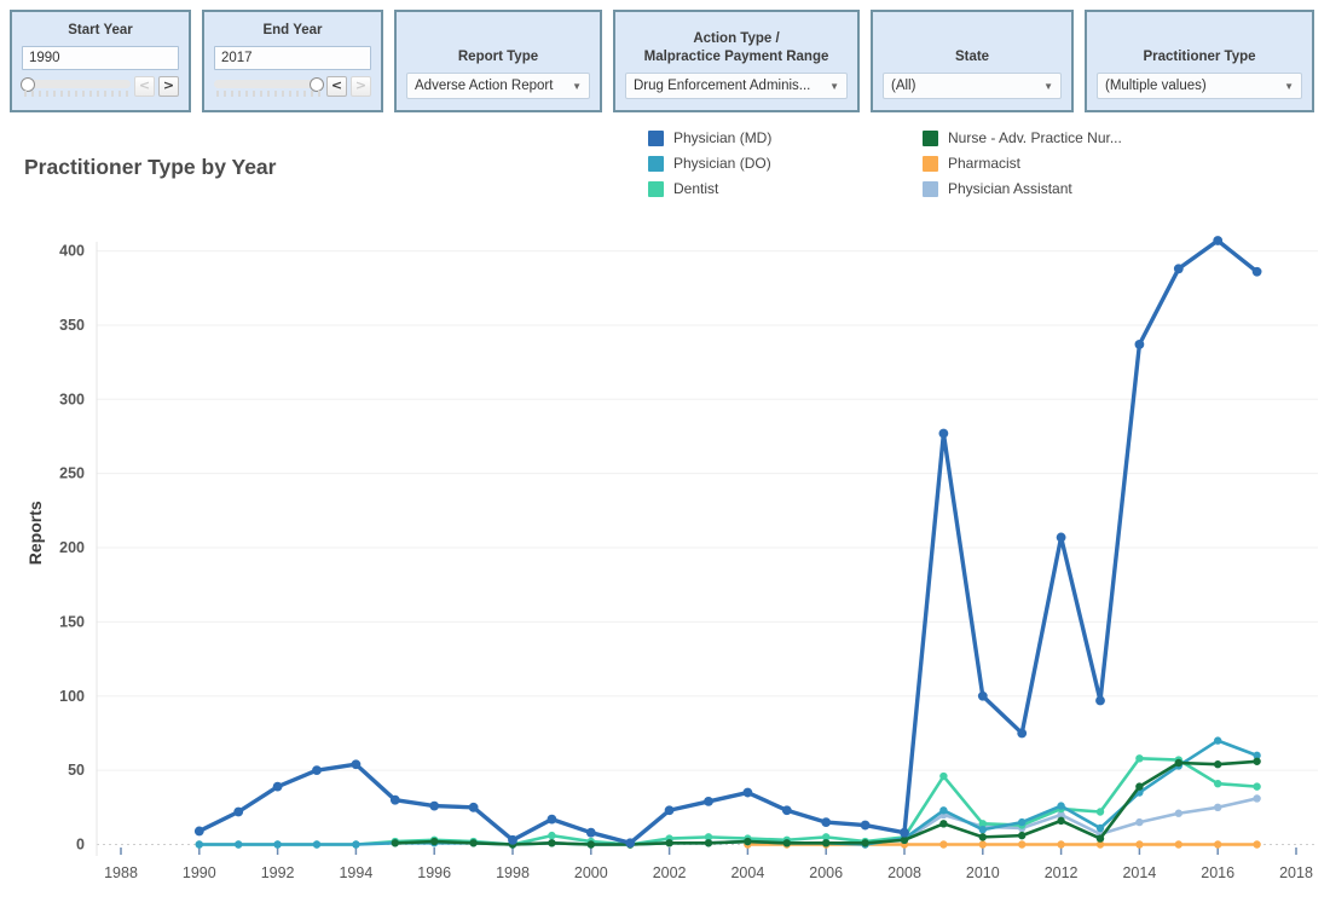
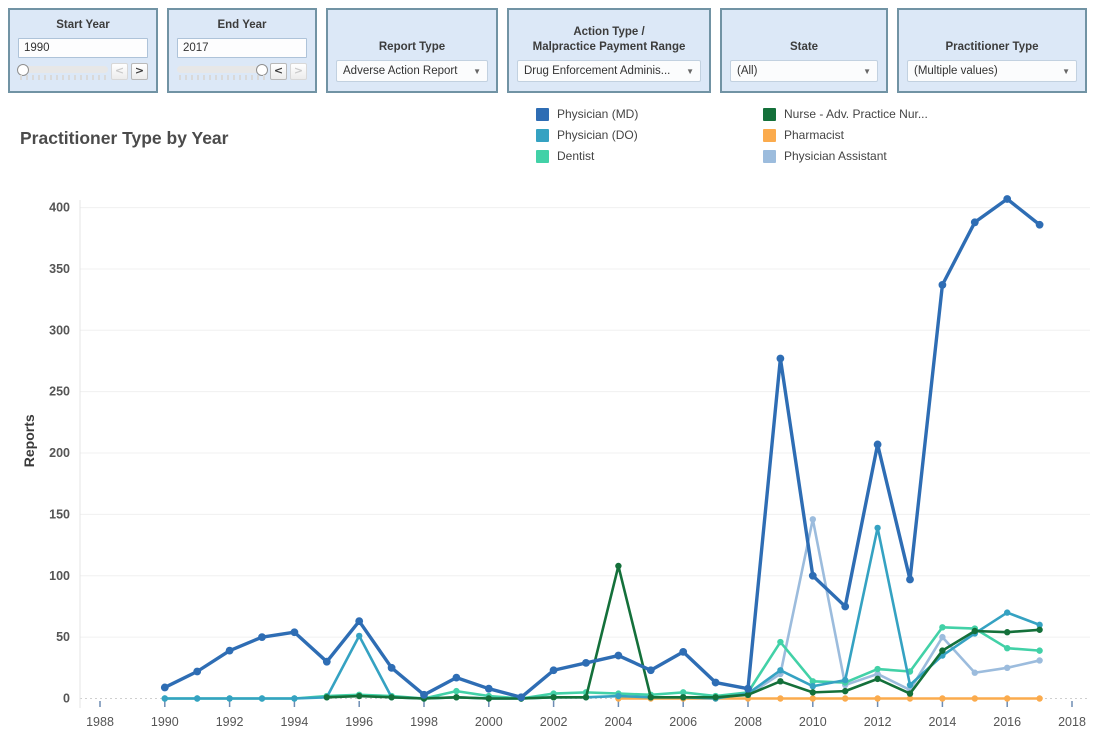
Physician (MD)/1996: 26 -> 63
Physician (DO)/1996: 1 -> 51
Nurse - Adv. Practice Nur.../2004: 2 -> 108
Physician (MD)/2006: 15 -> 38
Physician Assistant/2010: 12 -> 146
Physician (DO)/2012: 26 -> 139
Physician Assistant/2014: 15 -> 50
